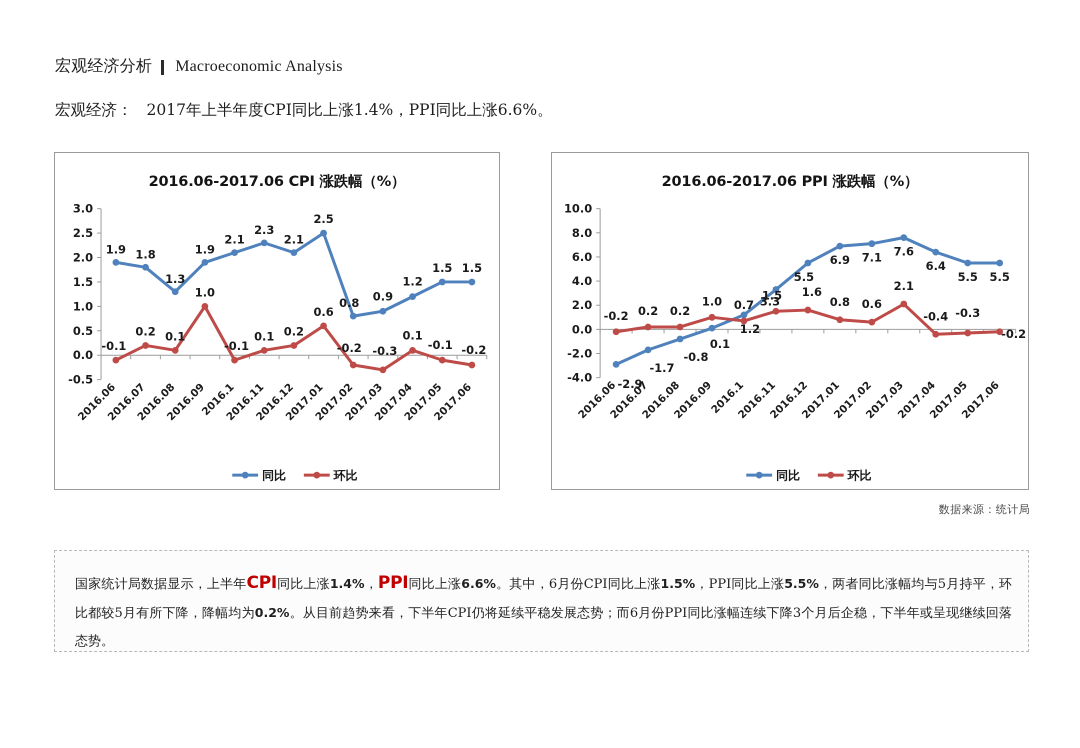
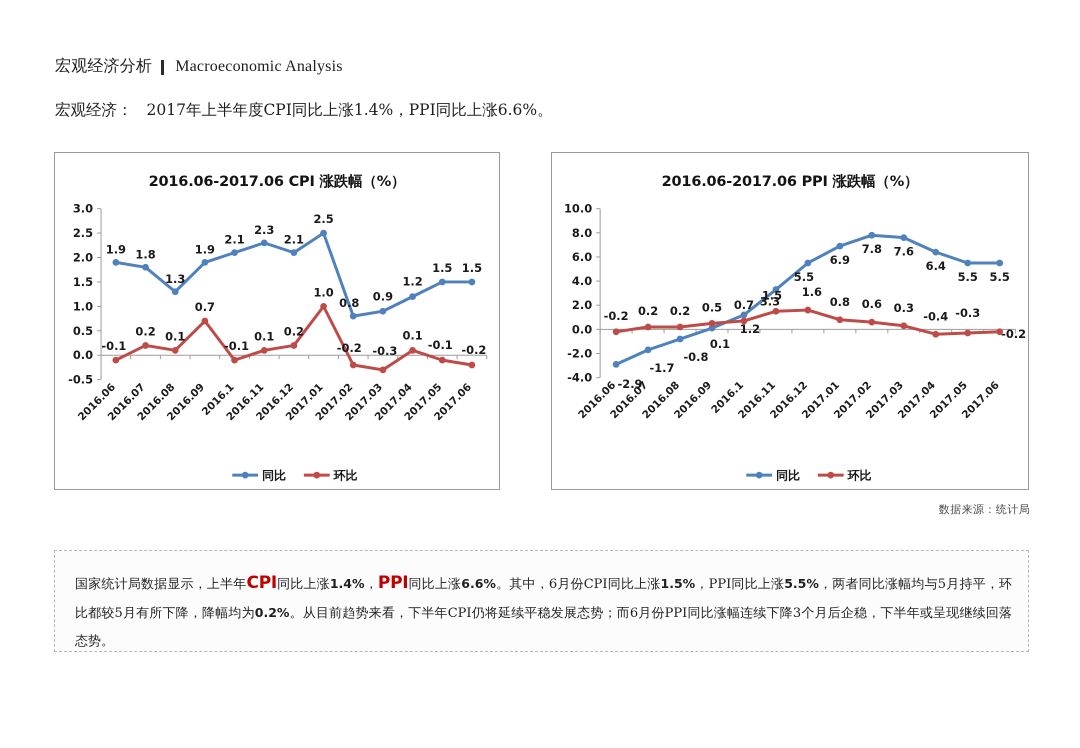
2016.06-2017.06 CPI 涨跌幅（%）/环比/2016.09: 1.0 -> 0.7
2016.06-2017.06 CPI 涨跌幅（%）/环比/2017.01: 0.6 -> 1.0
2016.06-2017.06 PPI 涨跌幅（%）/环比/2016.09: 1.0 -> 0.5
2016.06-2017.06 PPI 涨跌幅（%）/同比/2017.02: 7.1 -> 7.8
2016.06-2017.06 PPI 涨跌幅（%）/环比/2017.03: 2.1 -> 0.3
